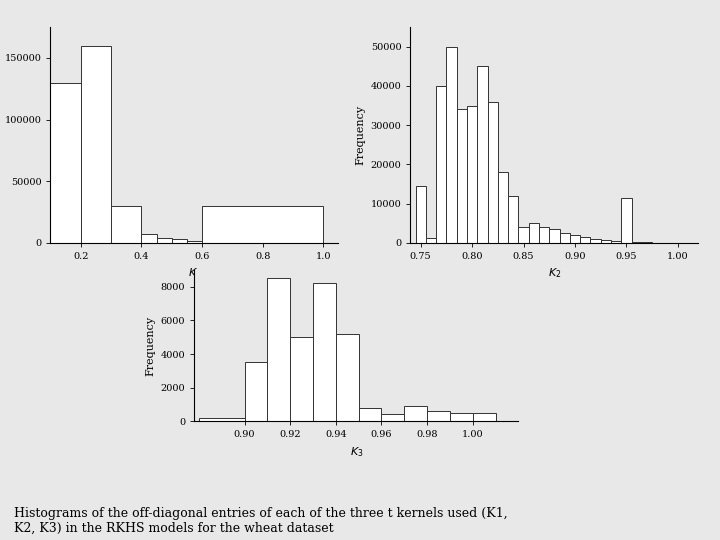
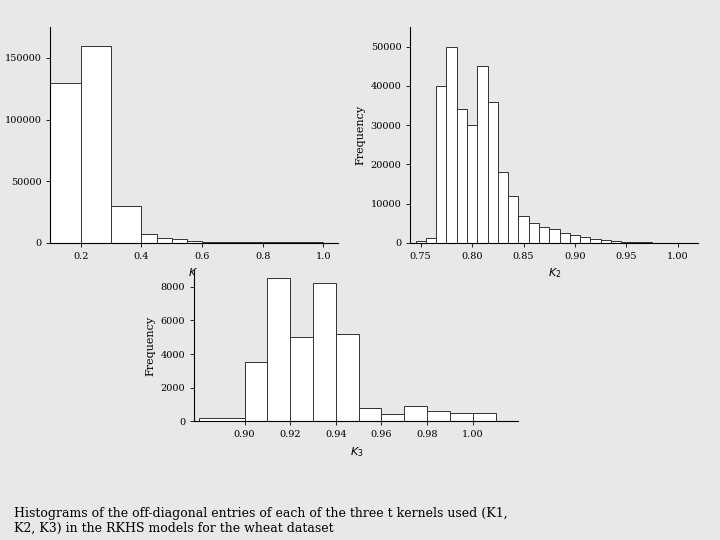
0.8: 30000 -> 1000
0.75: 14500 -> 500
0.80: 35000 -> 30000
0.85: 4000 -> 7000
0.95: 11500 -> 400
